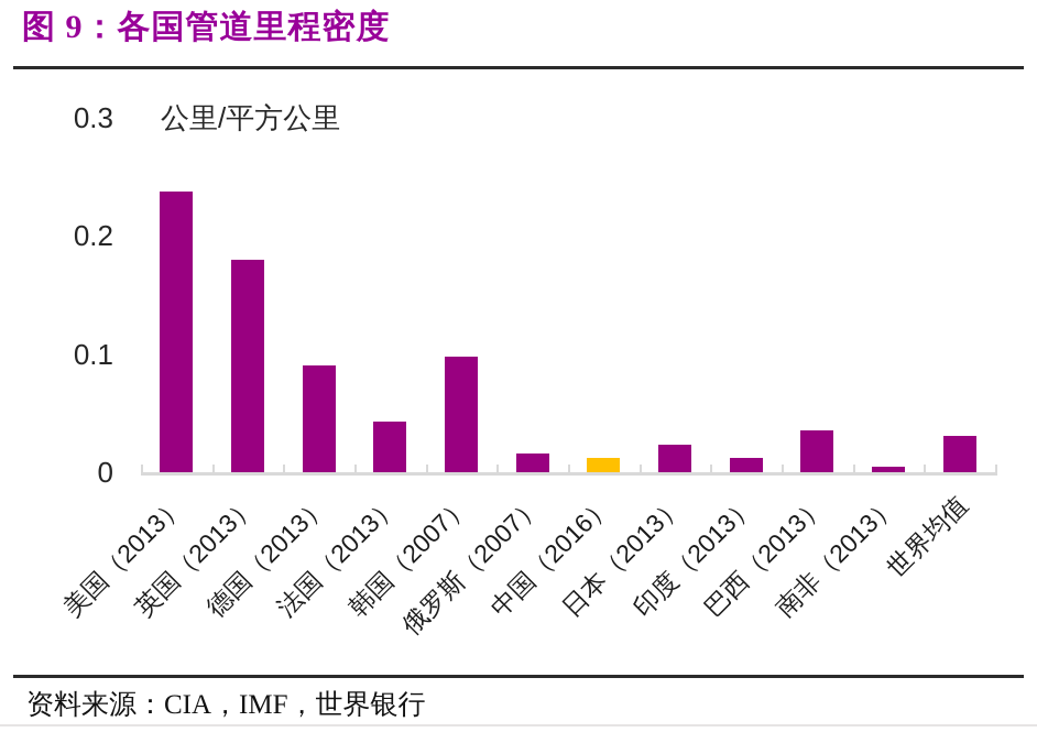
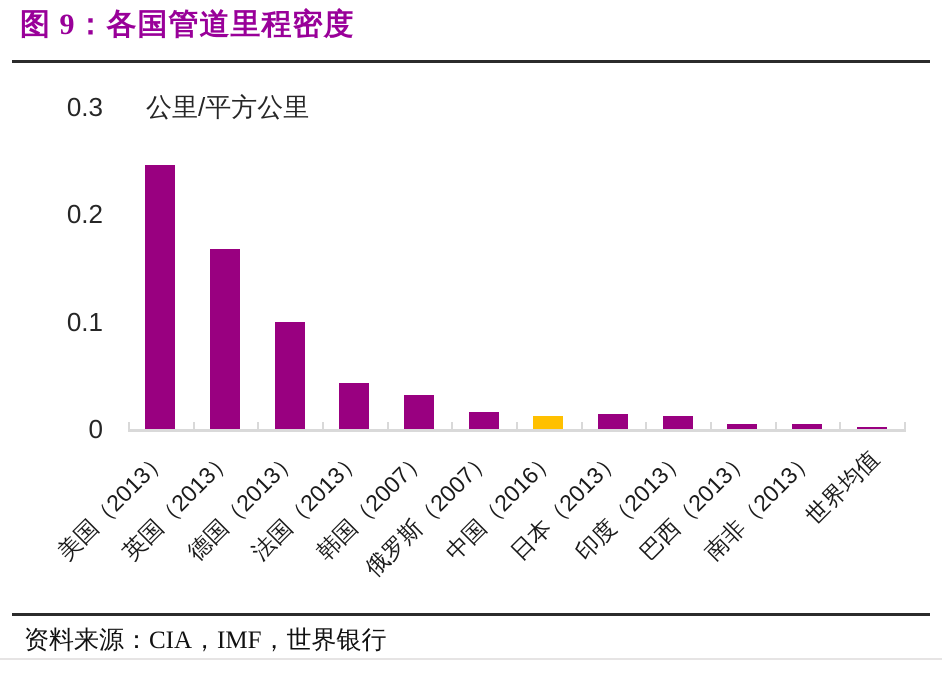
美国（2013）: 0.237 -> 0.246
英国（2013）: 0.180 -> 0.167
德国（2013）: 0.090 -> 0.100
韩国（2007）: 0.098 -> 0.032
日本（2013）: 0.023 -> 0.014
巴西（2013）: 0.035 -> 0.005
世界均值: 0.031 -> 0.002
